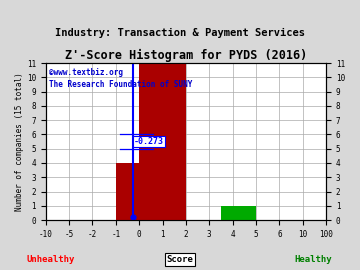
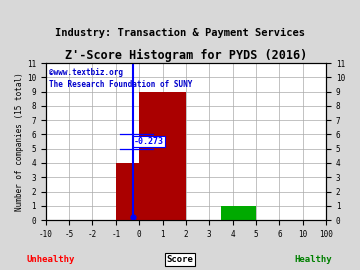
1: 11 -> 9
